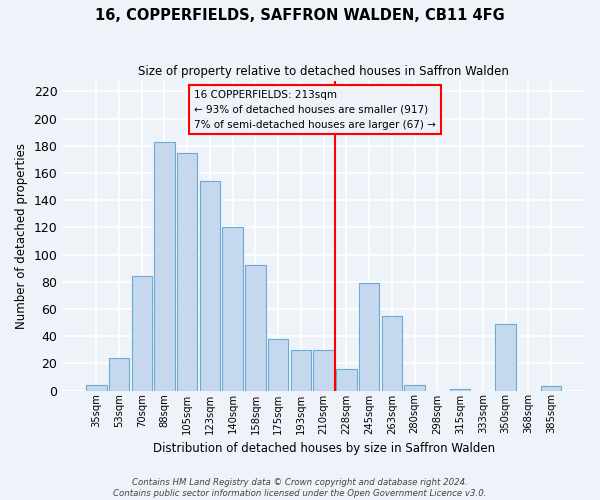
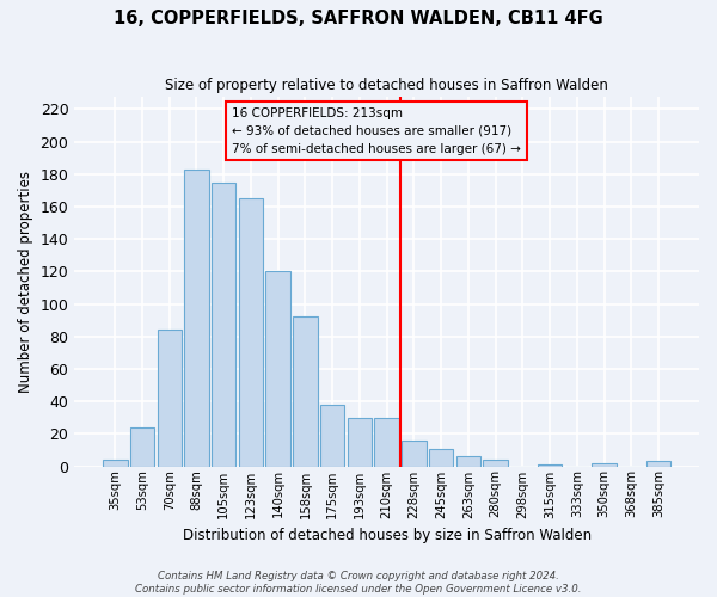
123sqm: 154 -> 165
245sqm: 79 -> 11
263sqm: 55 -> 6
350sqm: 49 -> 2
